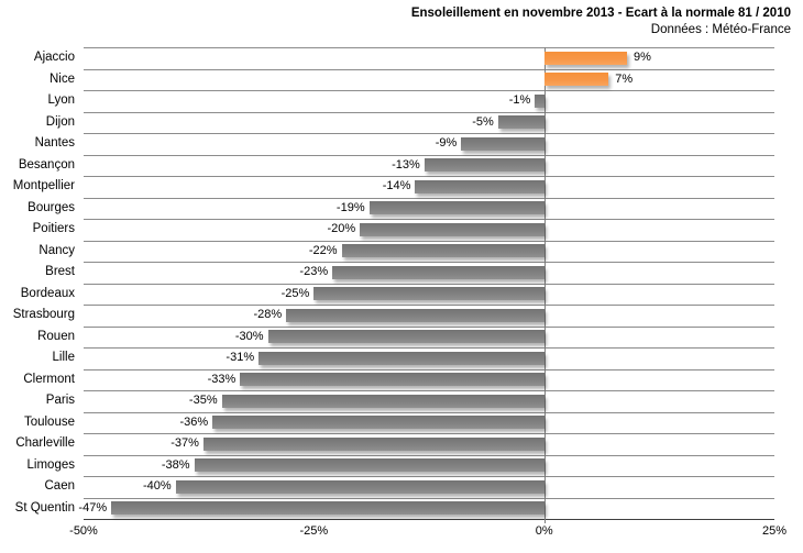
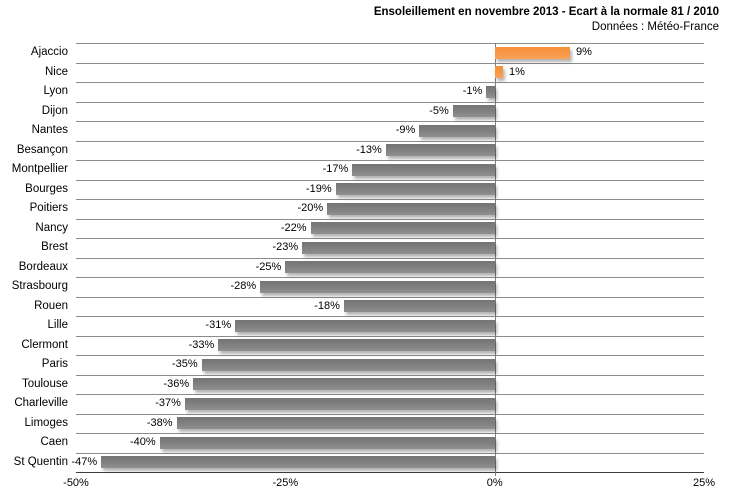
Nice: 7% -> 1%
Montpellier: -14% -> -17%
Rouen: -30% -> -18%
